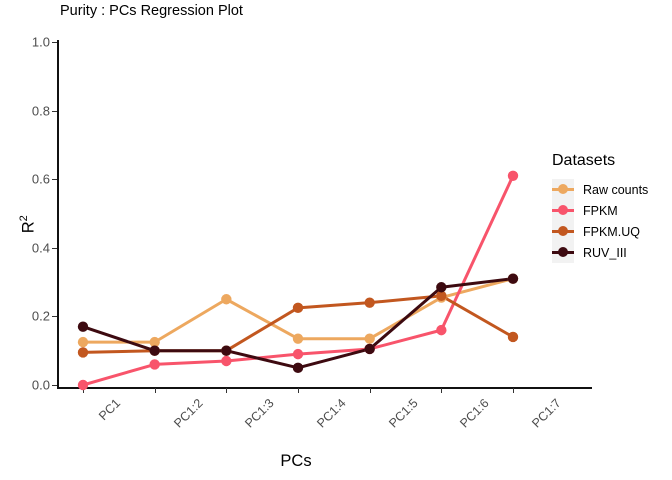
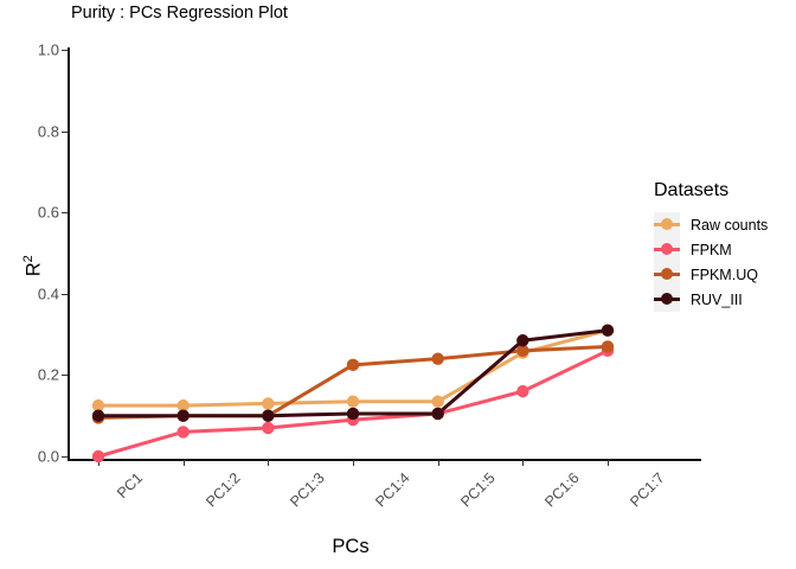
RUV_III/PC1: 0.17 -> 0.10
Raw counts/PC1:3: 0.25 -> 0.13
RUV_III/PC1:4: 0.05 -> 0.10
FPKM/PC1:7: 0.61 -> 0.26
FPKM.UQ/PC1:7: 0.14 -> 0.27
